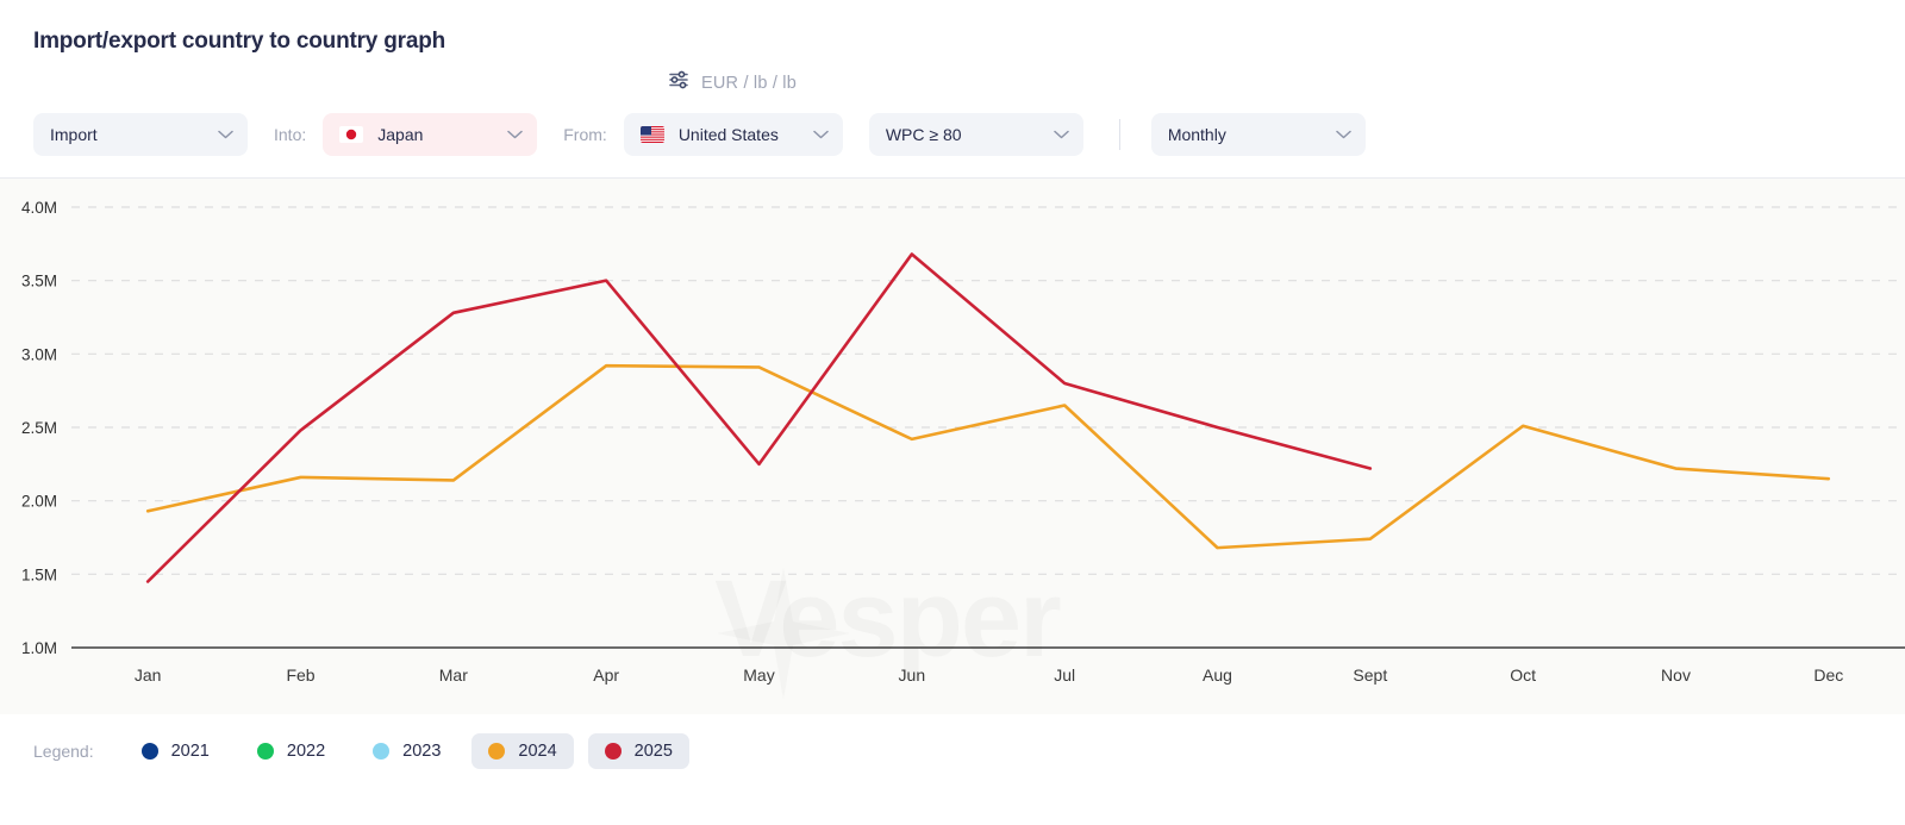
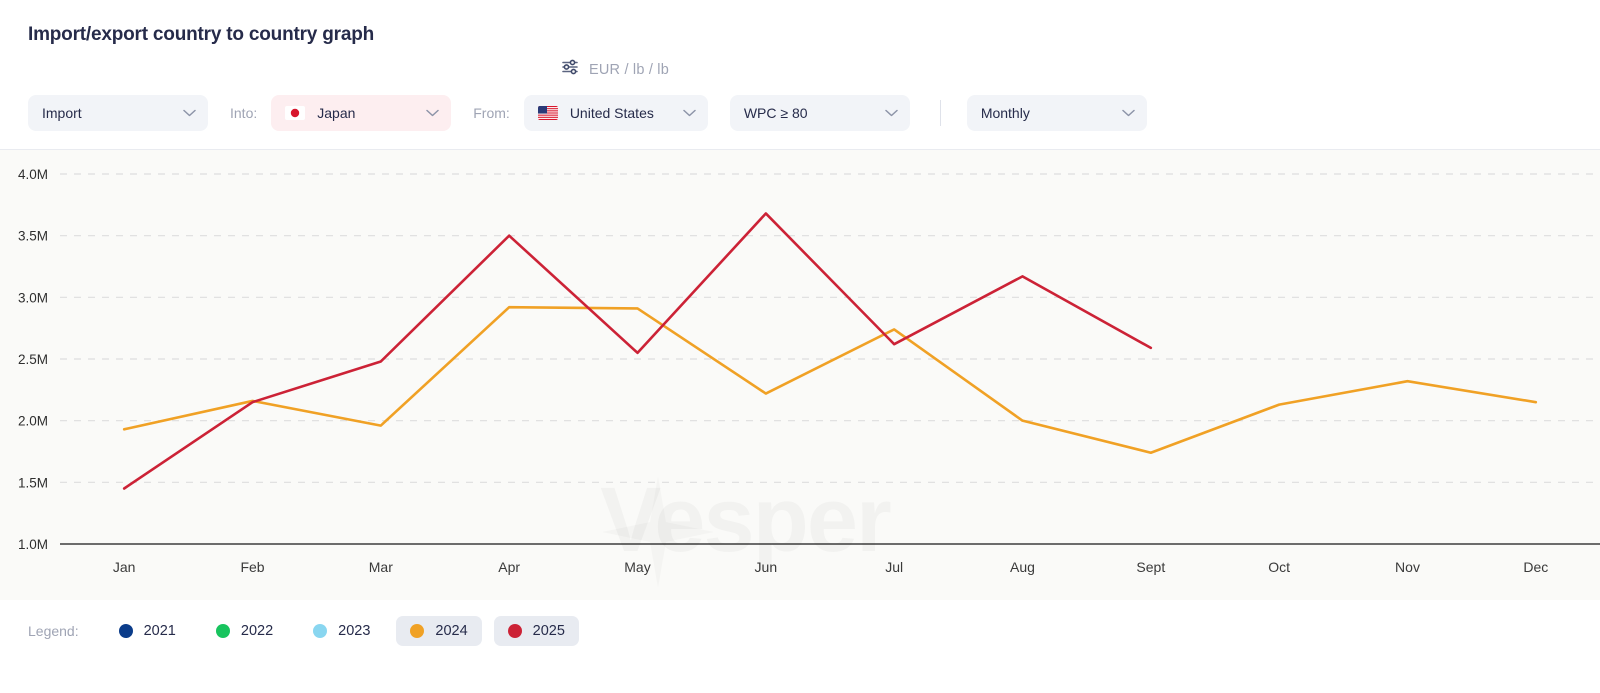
2025/Feb: 2.48M -> 2.15M
2024/Mar: 2.14M -> 1.96M
2025/Mar: 3.28M -> 2.48M
2025/May: 2.25M -> 2.55M
2024/Jun: 2.42M -> 2.22M
2024/Jul: 2.65M -> 2.74M
2025/Jul: 2.80M -> 2.62M
2024/Aug: 1.68M -> 2.00M
2025/Aug: 2.50M -> 3.17M
2025/Sept: 2.22M -> 2.59M
2024/Oct: 2.51M -> 2.13M
2024/Nov: 2.22M -> 2.32M
